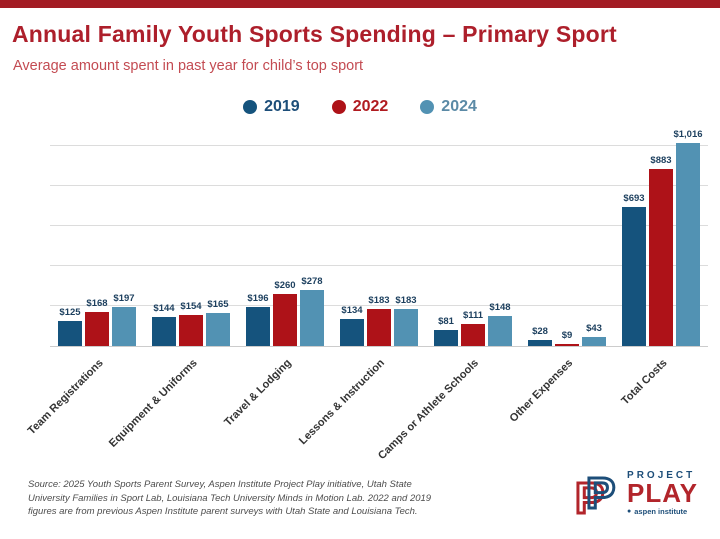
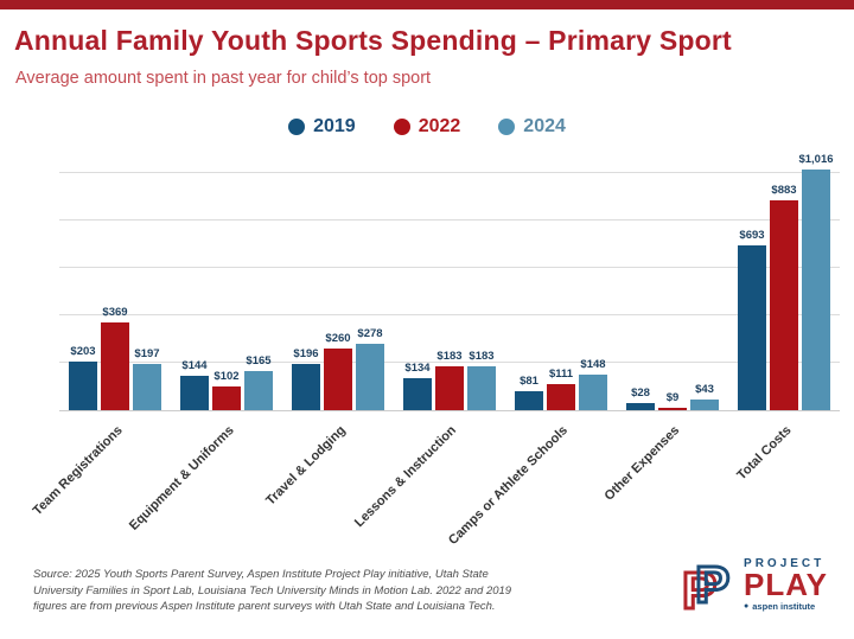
2019/Team Registrations: $125 -> $203
2022/Team Registrations: $168 -> $369
2022/Equipment & Uniforms: $154 -> $102
